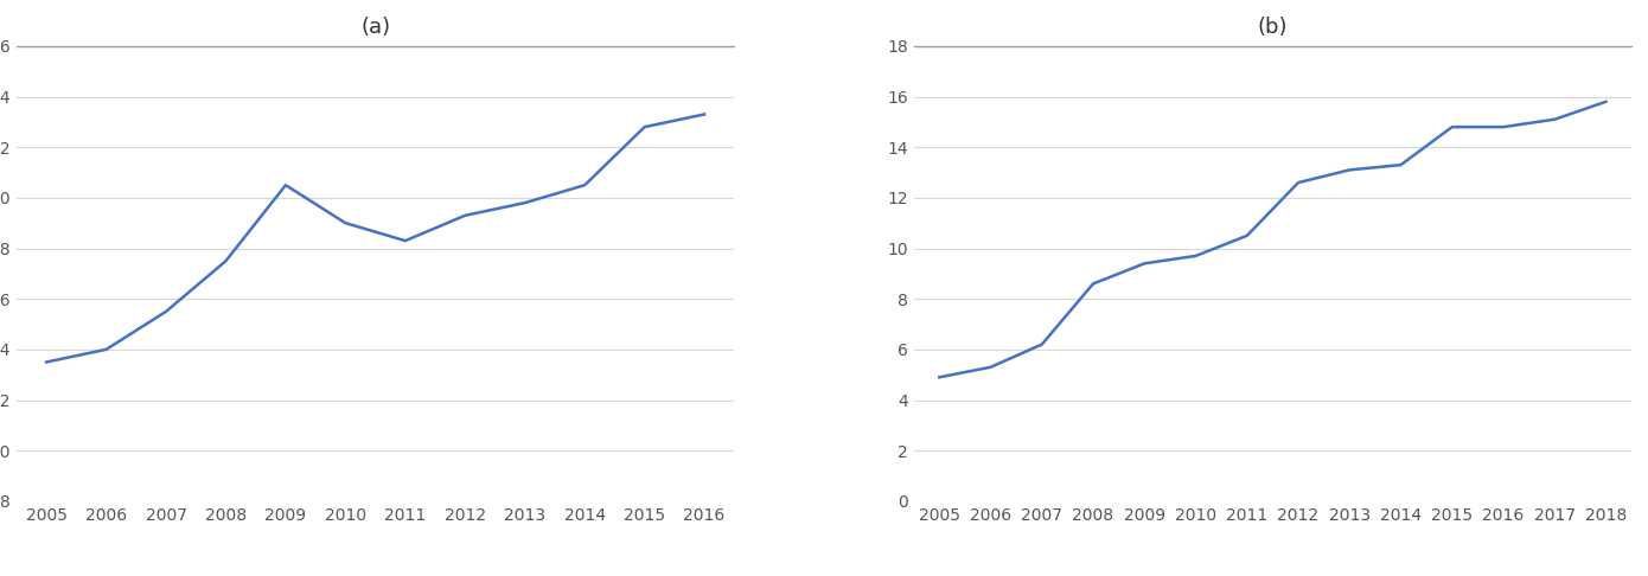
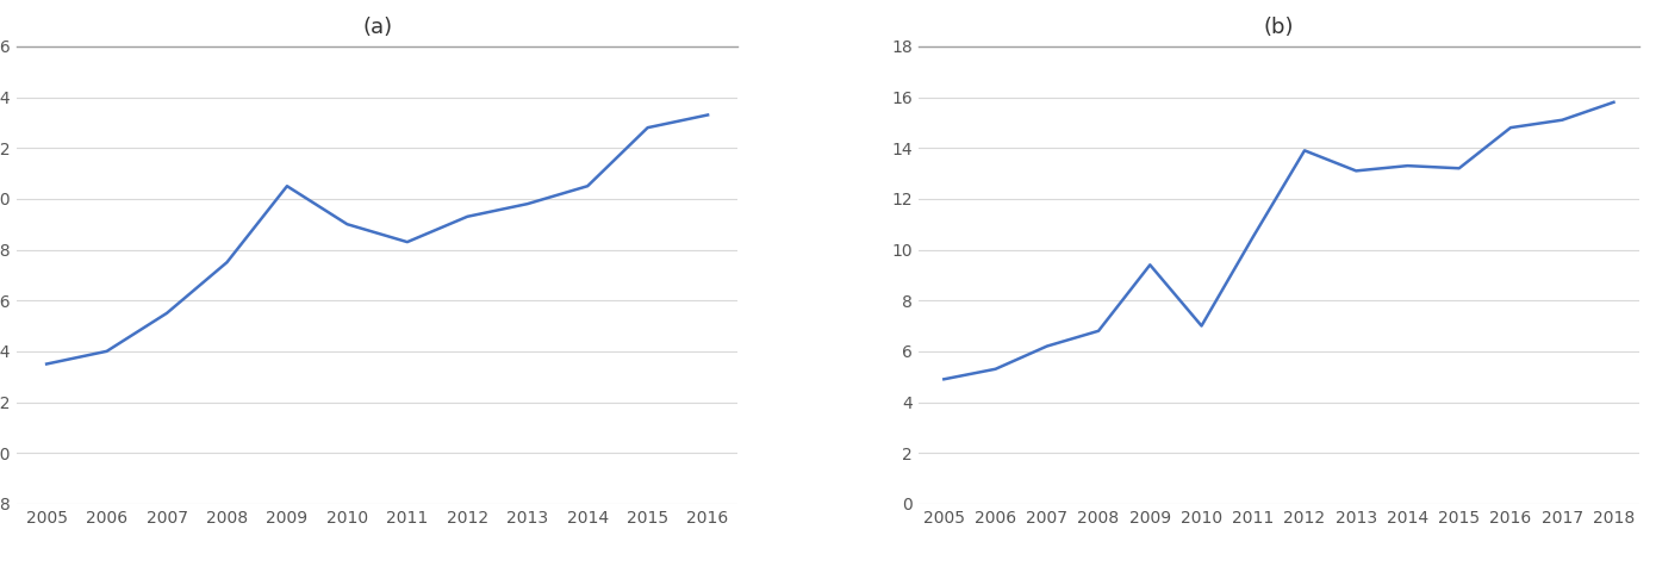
(b)/2008: 8.6 -> 6.8
(b)/2010: 9.7 -> 7.0
(b)/2012: 12.6 -> 13.9
(b)/2015: 14.8 -> 13.2
